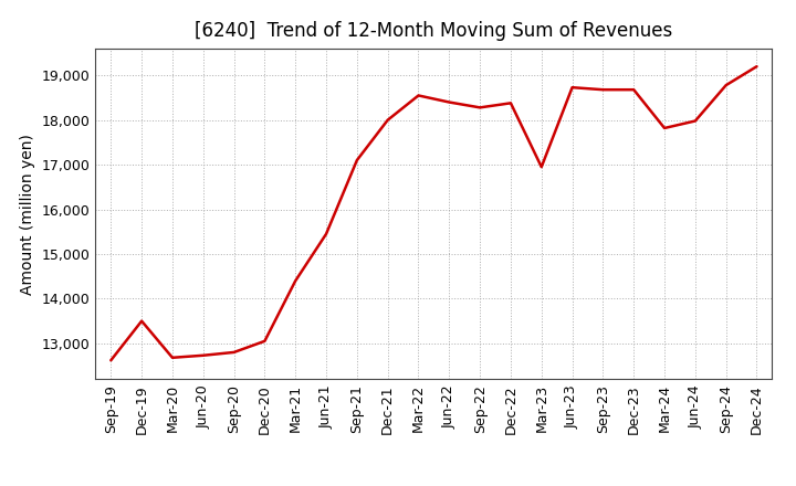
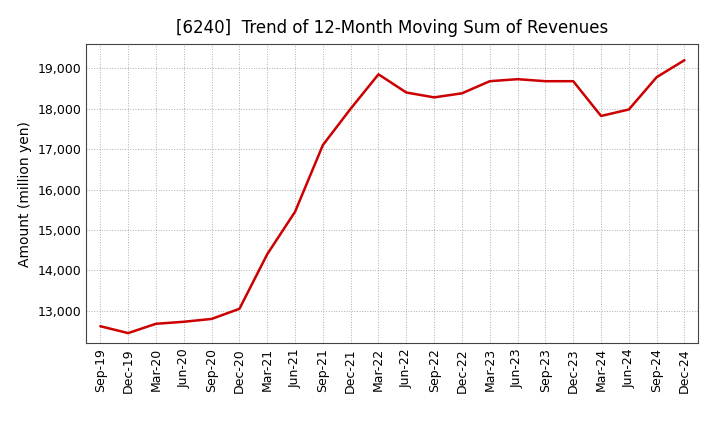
Dec-19: 13,500 -> 12,450
Mar-22: 18,550 -> 18,850
Mar-23: 16,950 -> 18,680
